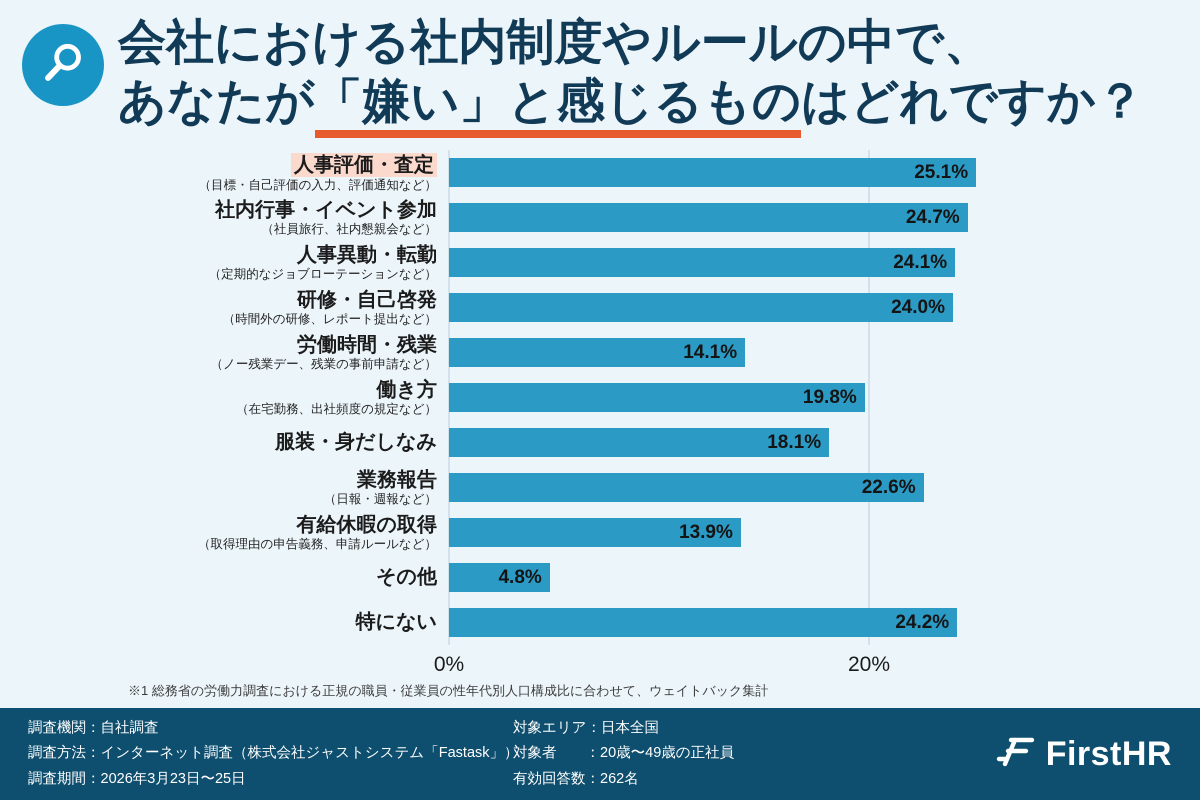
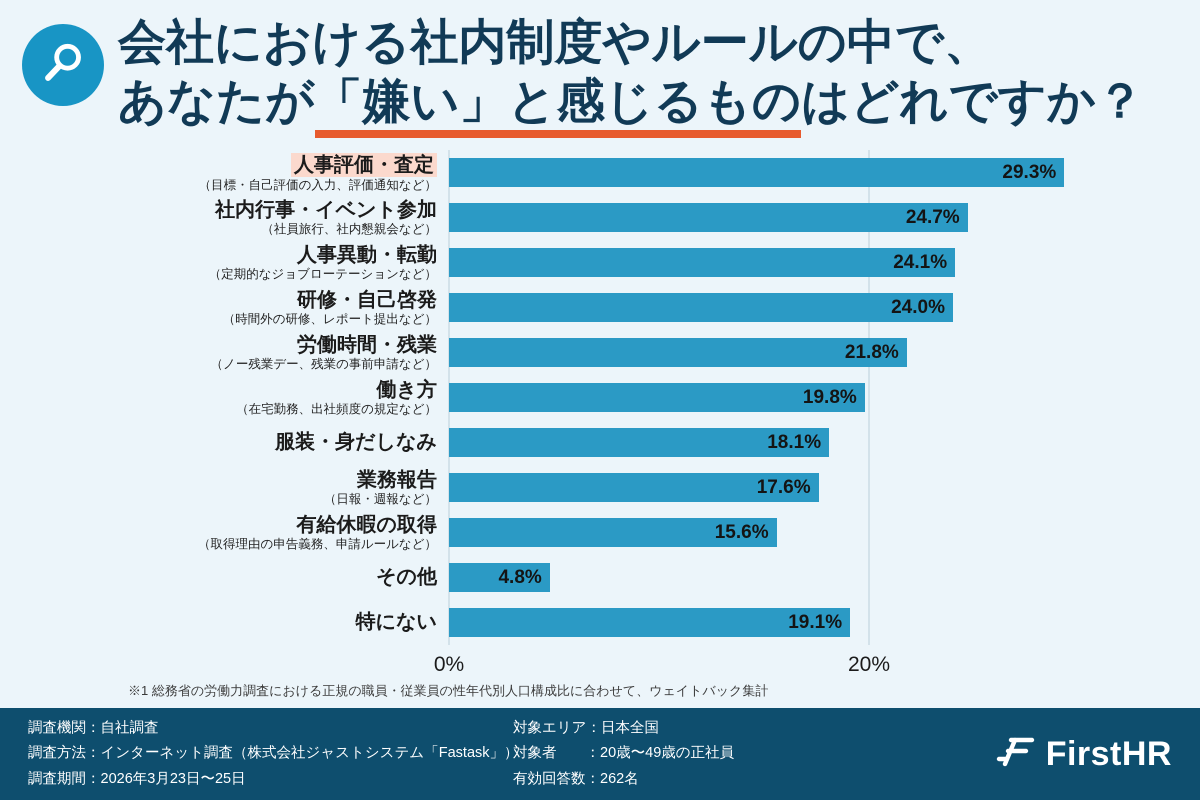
人事評価・査定: 25.1% -> 29.3%
労働時間・残業: 14.1% -> 21.8%
業務報告: 22.6% -> 17.6%
有給休暇の取得: 13.9% -> 15.6%
特にない: 24.2% -> 19.1%
